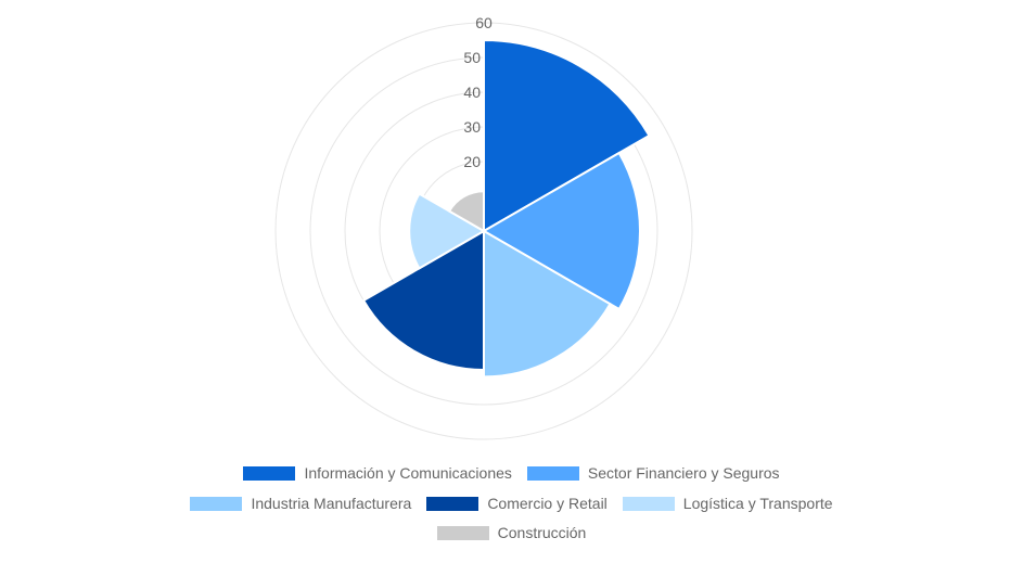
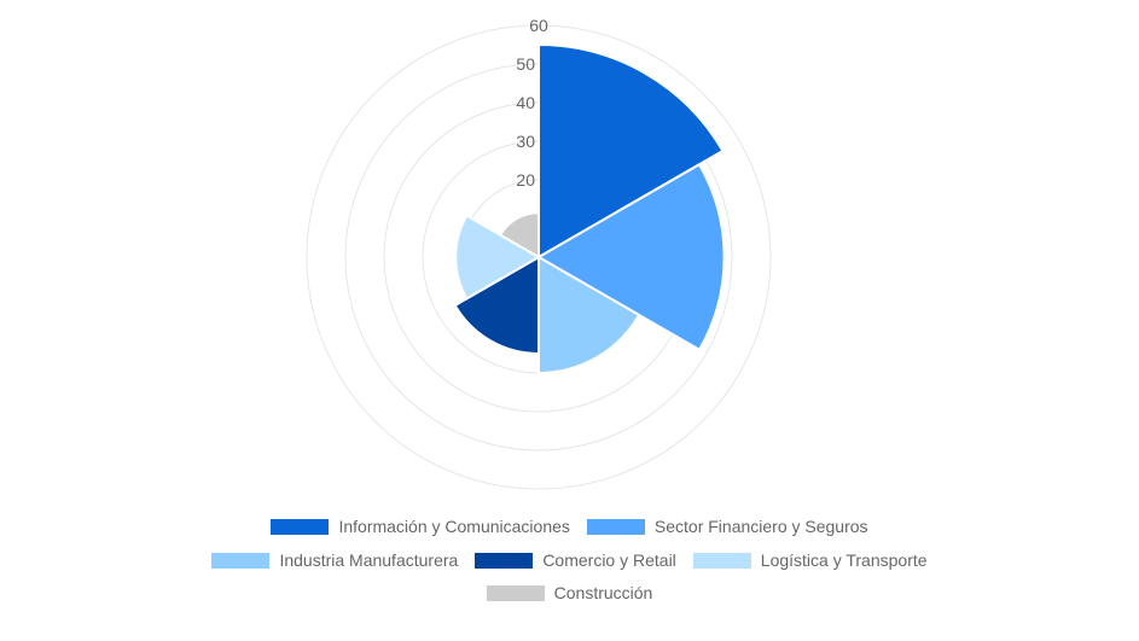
Sector Financiero y Seguros: 45 -> 48
Industria Manufacturera: 42 -> 30
Comercio y Retail: 40 -> 25
